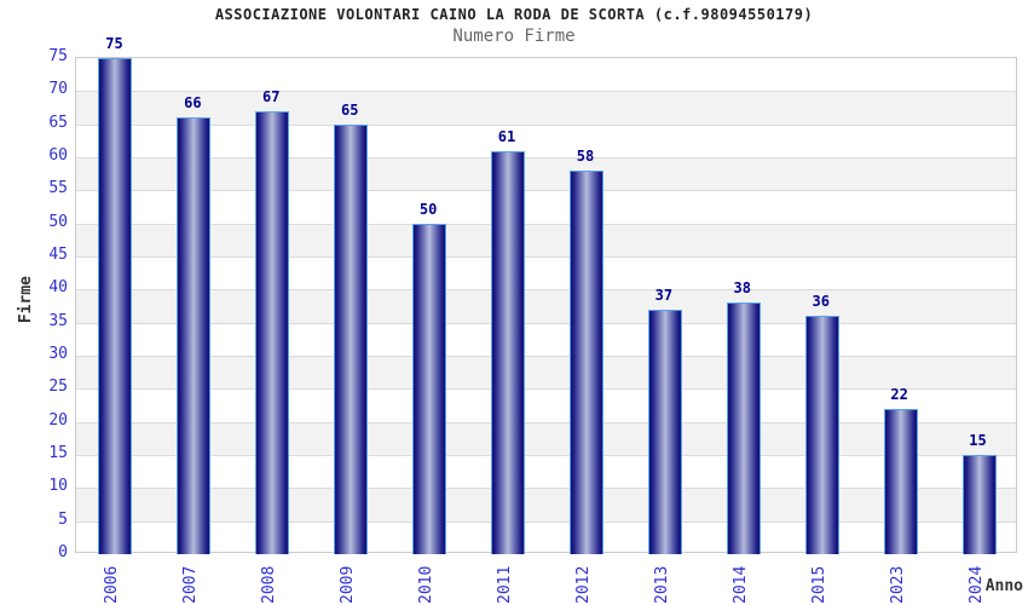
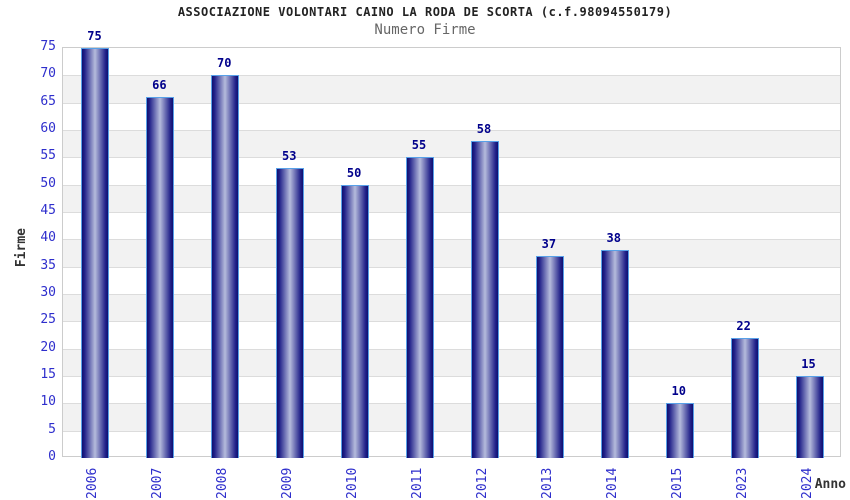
2008: 67 -> 70
2009: 65 -> 53
2011: 61 -> 55
2015: 36 -> 10
